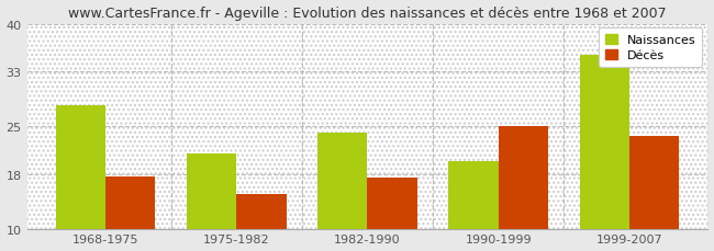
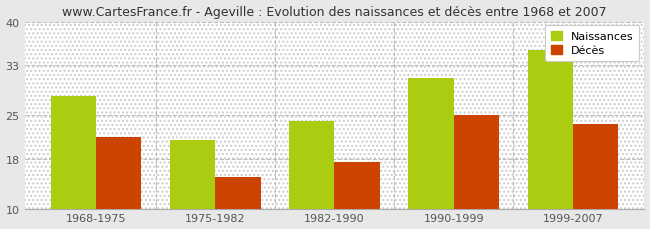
Décès/1968-1975: 17.6 -> 21.5
Naissances/1990-1999: 19.8 -> 31.0
